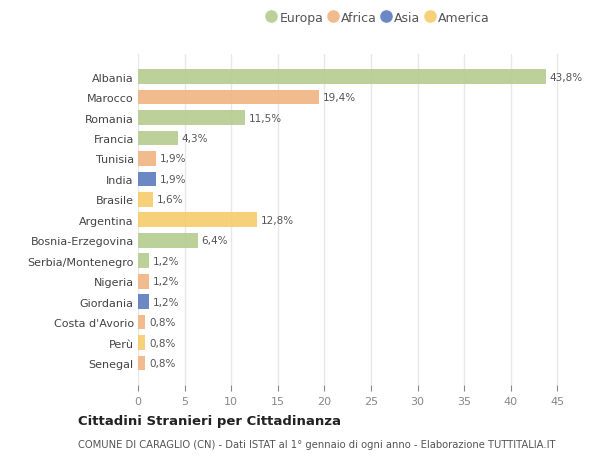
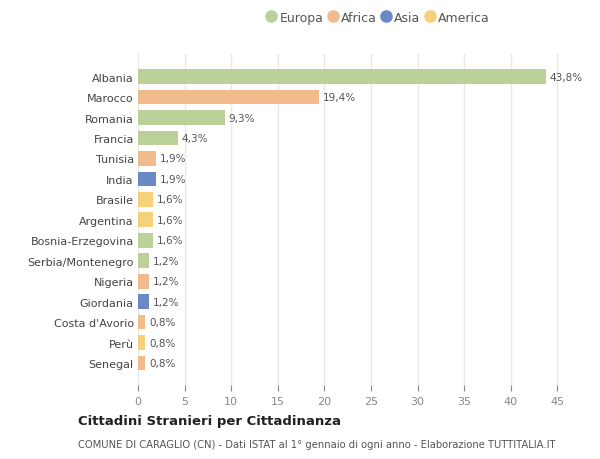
Romania: 11,5% -> 9,3%
Argentina: 12,8% -> 1,6%
Bosnia-Erzegovina: 6,4% -> 1,6%
